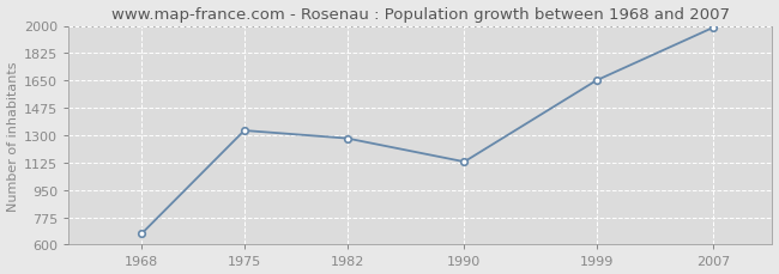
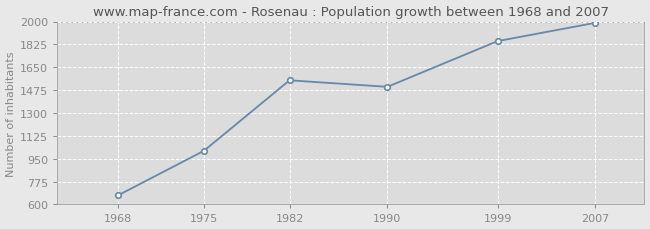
1975: 1330 -> 1010
1982: 1280 -> 1550
1990: 1130 -> 1500
1999: 1650 -> 1850
